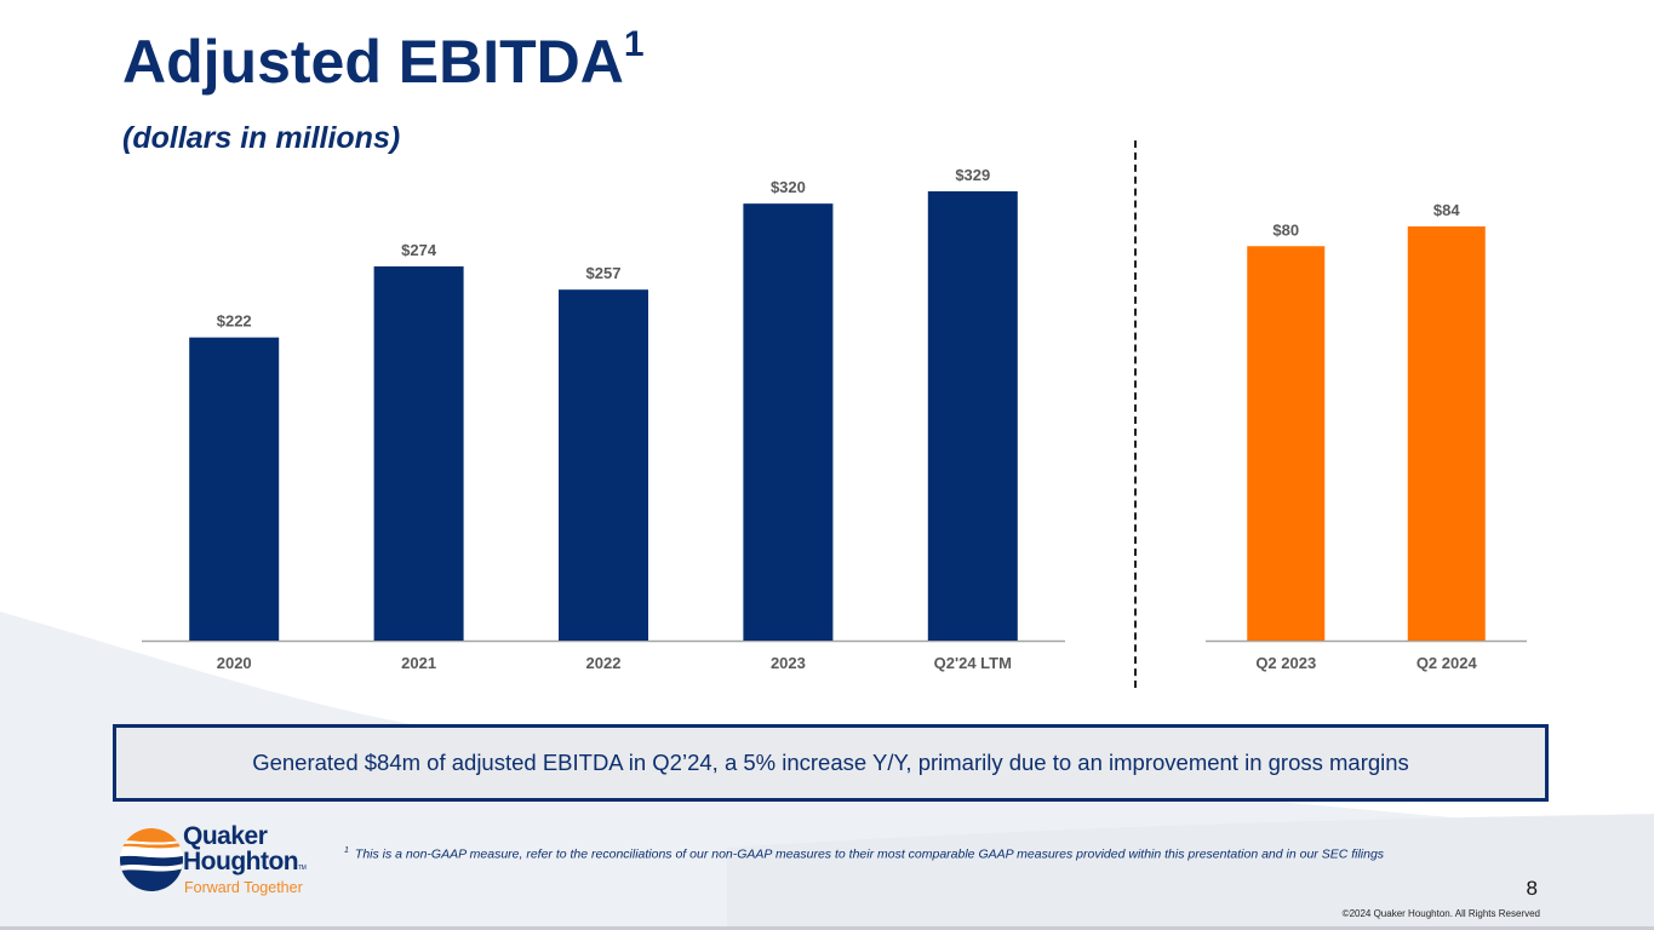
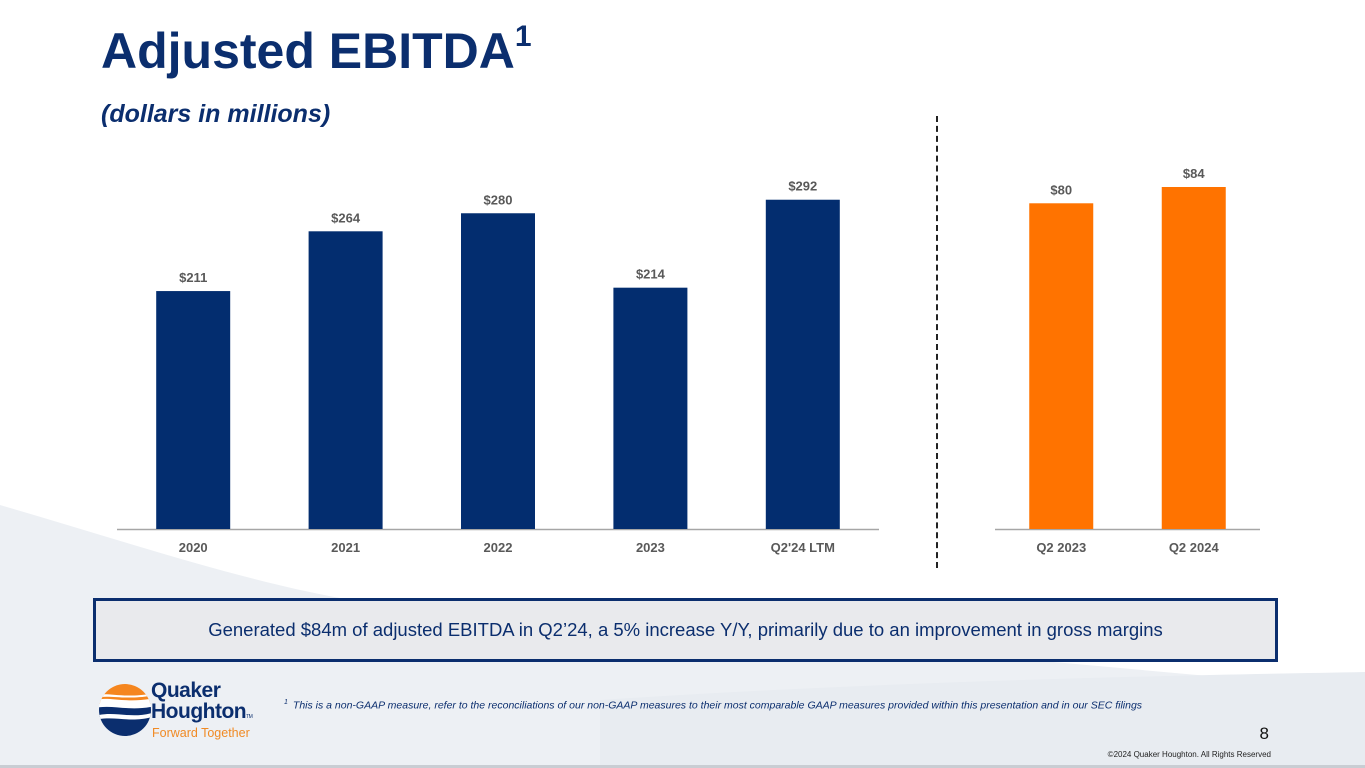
Adjusted EBITDA/2020: $222 -> $211
Adjusted EBITDA/2021: $274 -> $264
Adjusted EBITDA/2022: $257 -> $280
Adjusted EBITDA/2023: $320 -> $214
Adjusted EBITDA/Q2'24 LTM: $329 -> $292
